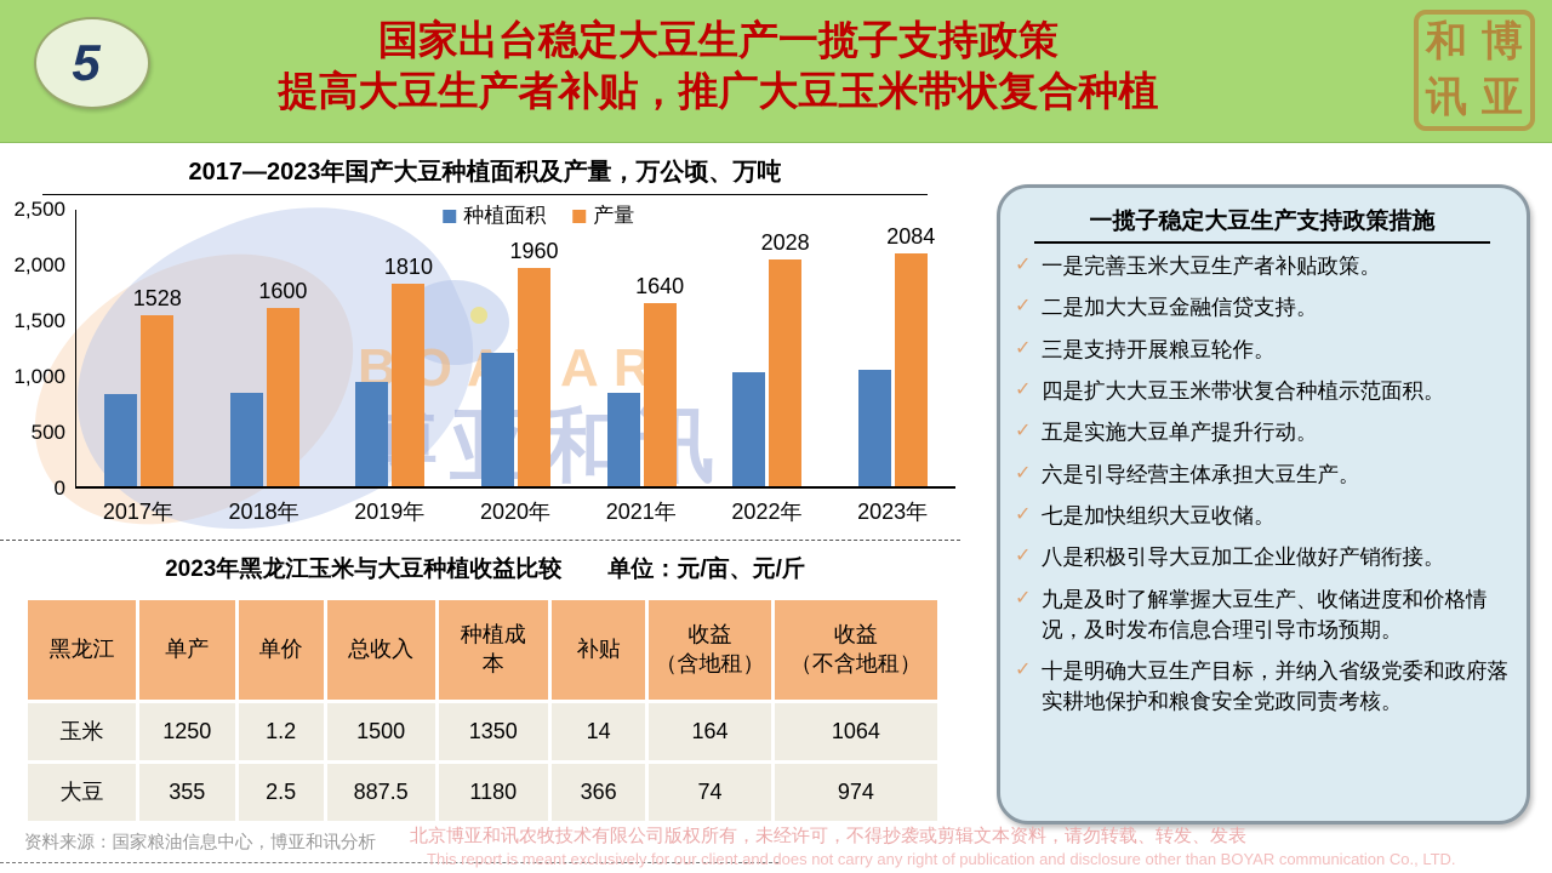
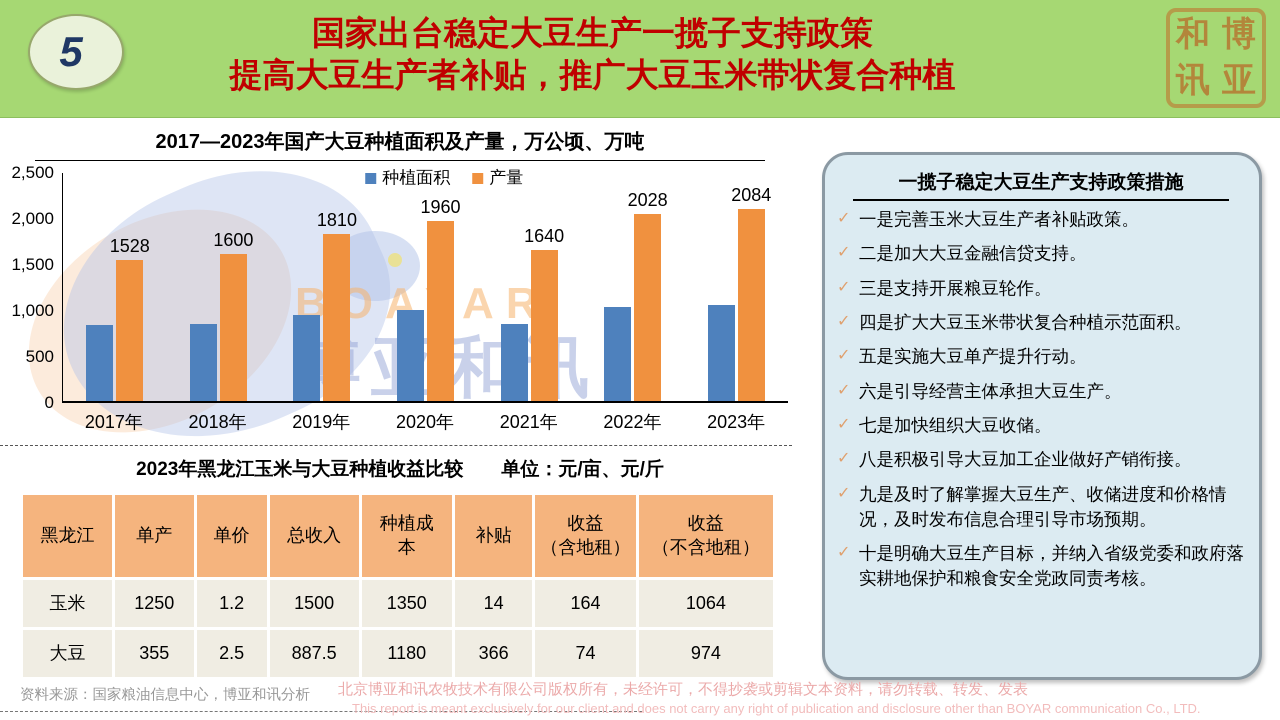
种植面积/2020年: 1200 -> 1000
